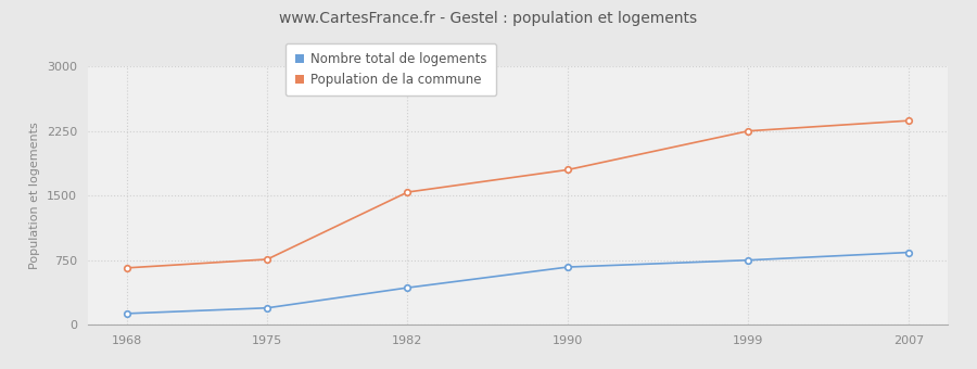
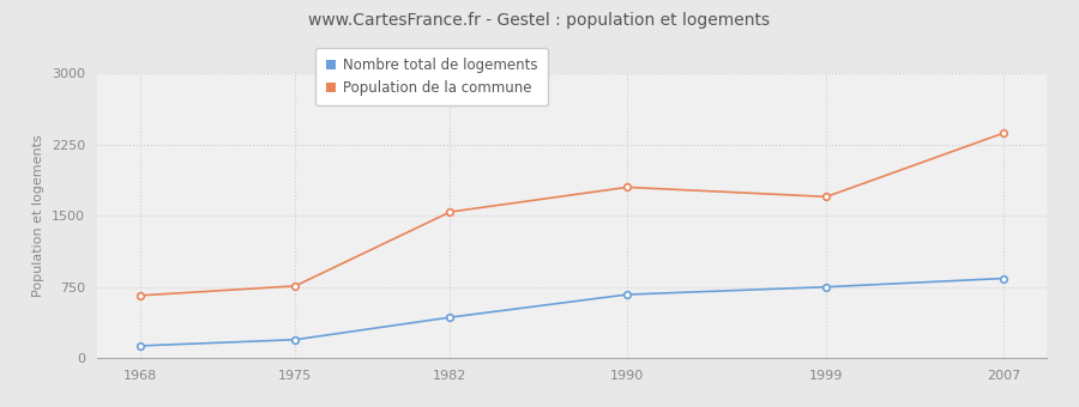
Population de la commune/1999: 2250 -> 1700
